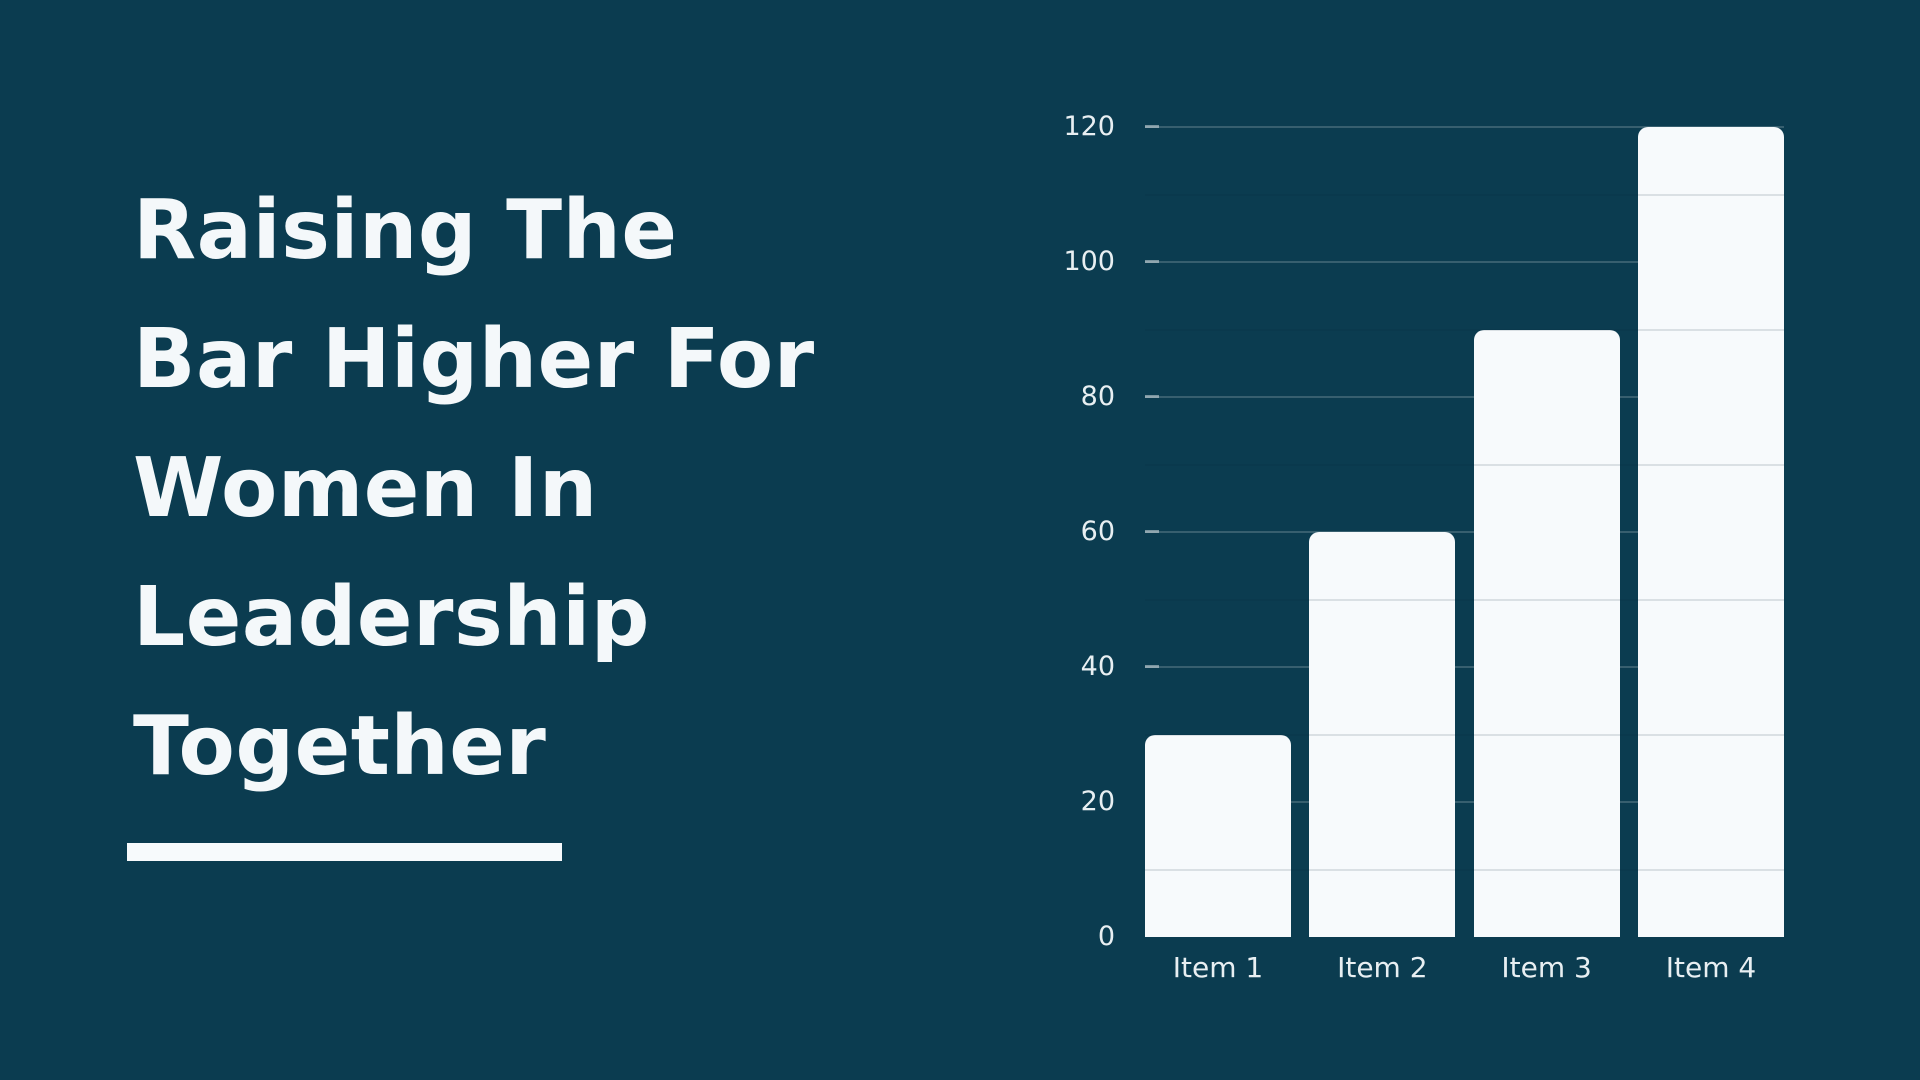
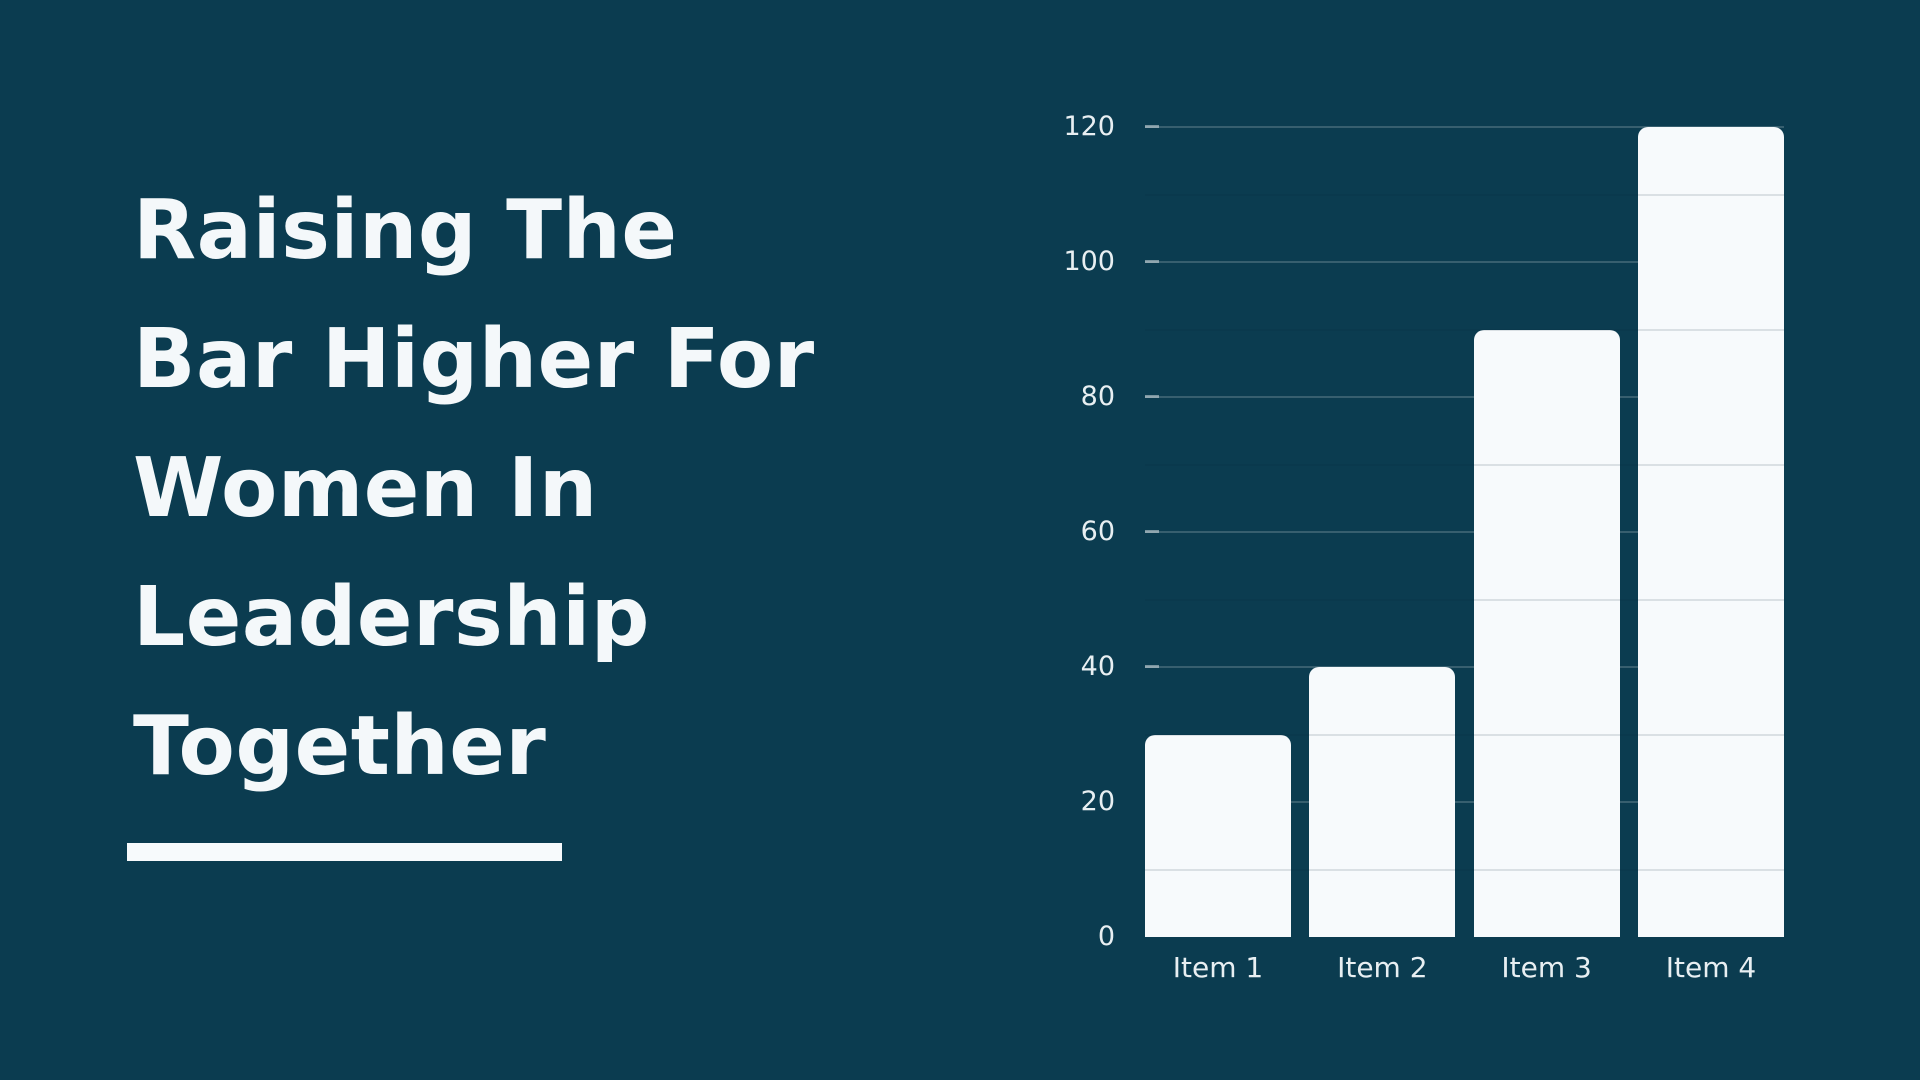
Item 2: 60 -> 40
